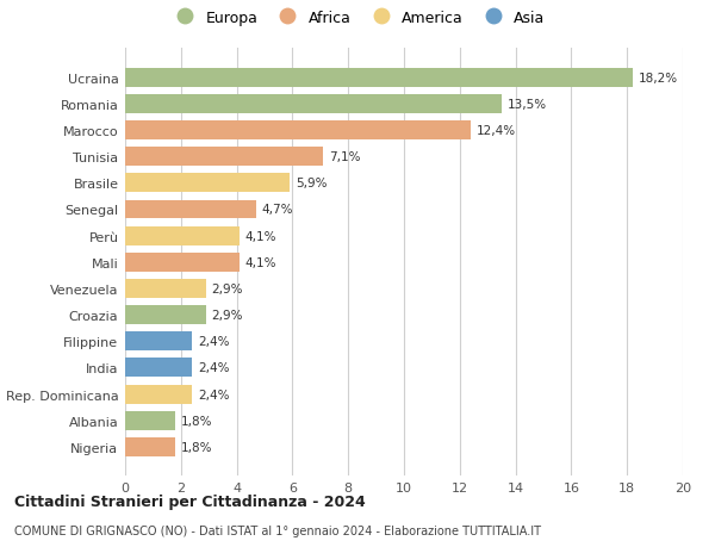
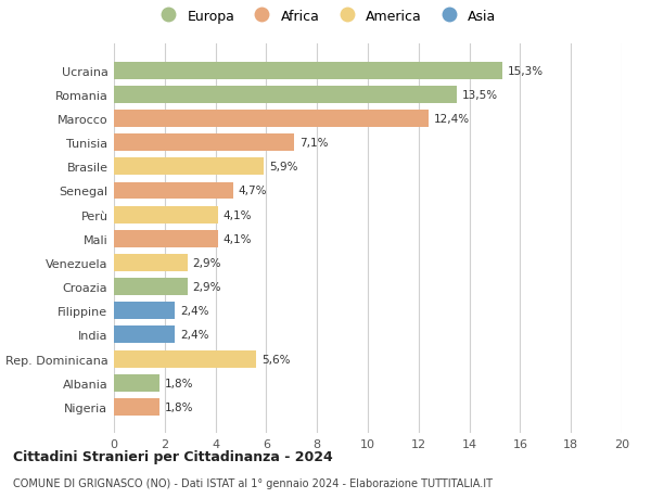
Ucraina: 18,2% -> 15,3%
Rep. Dominicana: 2,4% -> 5,6%
